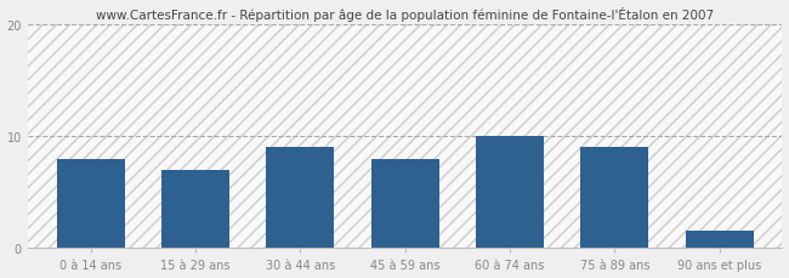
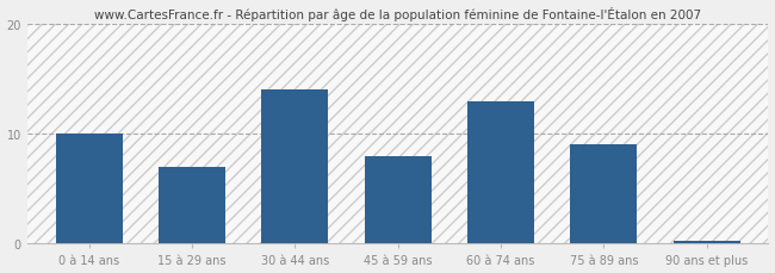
0 à 14 ans: 8.0 -> 10.0
30 à 44 ans: 9.0 -> 14.0
60 à 74 ans: 10.0 -> 13.0
90 ans et plus: 1.6 -> 0.3
